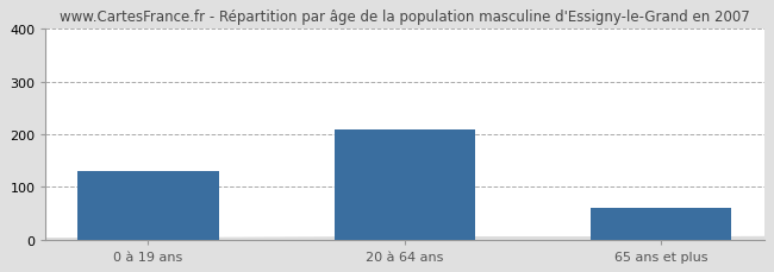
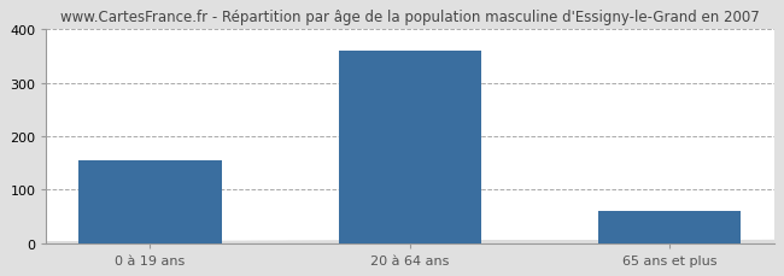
0 à 19 ans: 130 -> 155
20 à 64 ans: 210 -> 360
